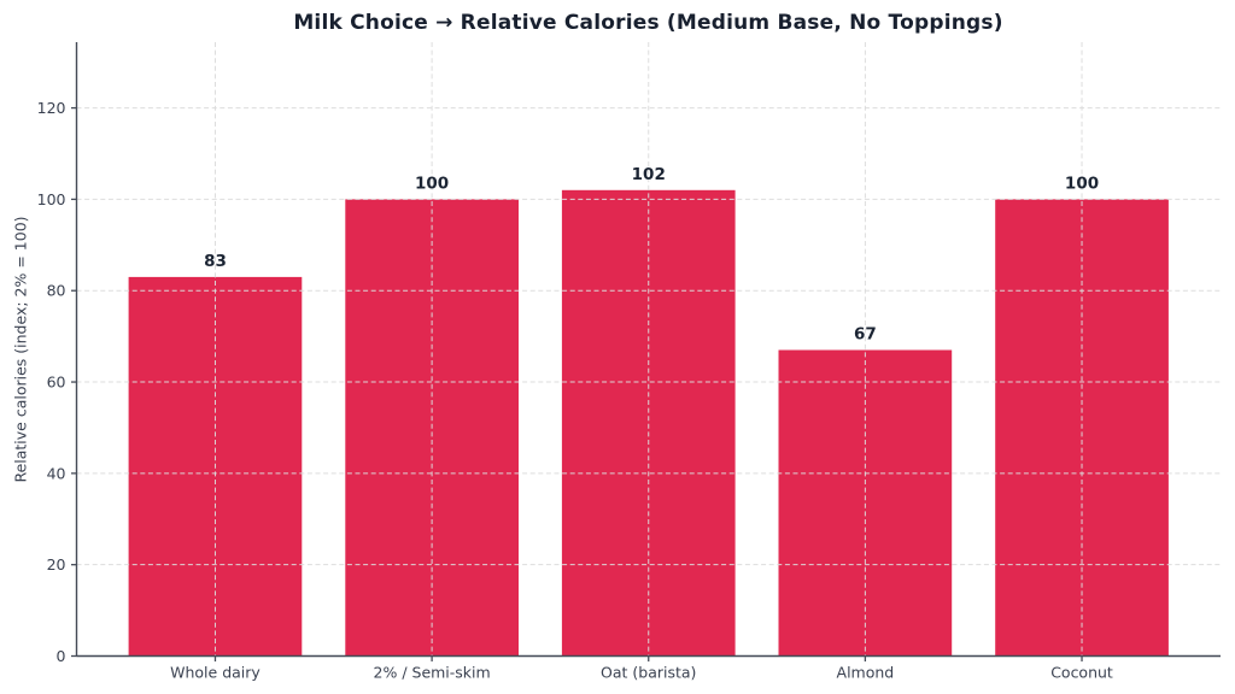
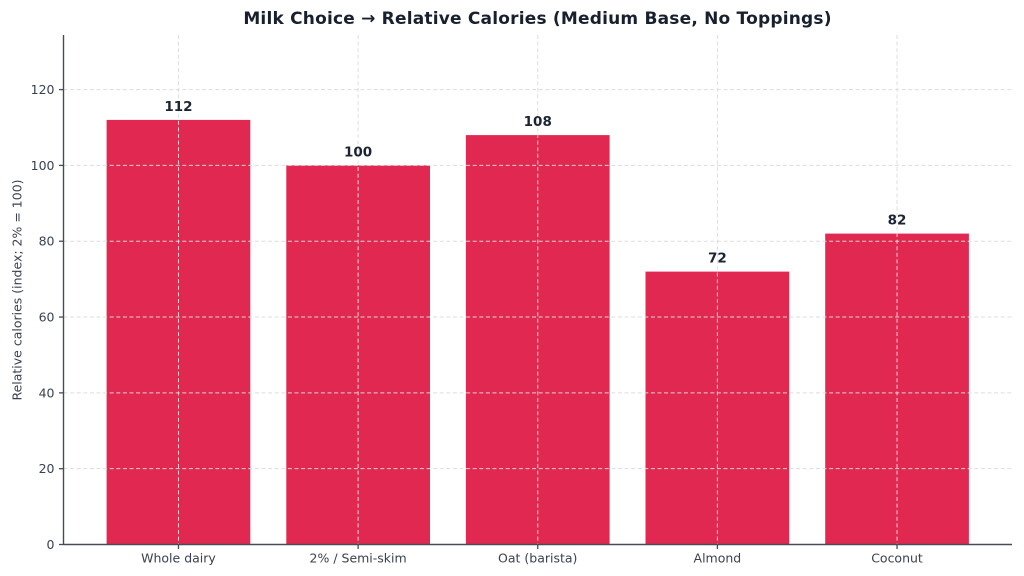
Whole dairy: 83 -> 112
Oat (barista): 102 -> 108
Almond: 67 -> 72
Coconut: 100 -> 82
